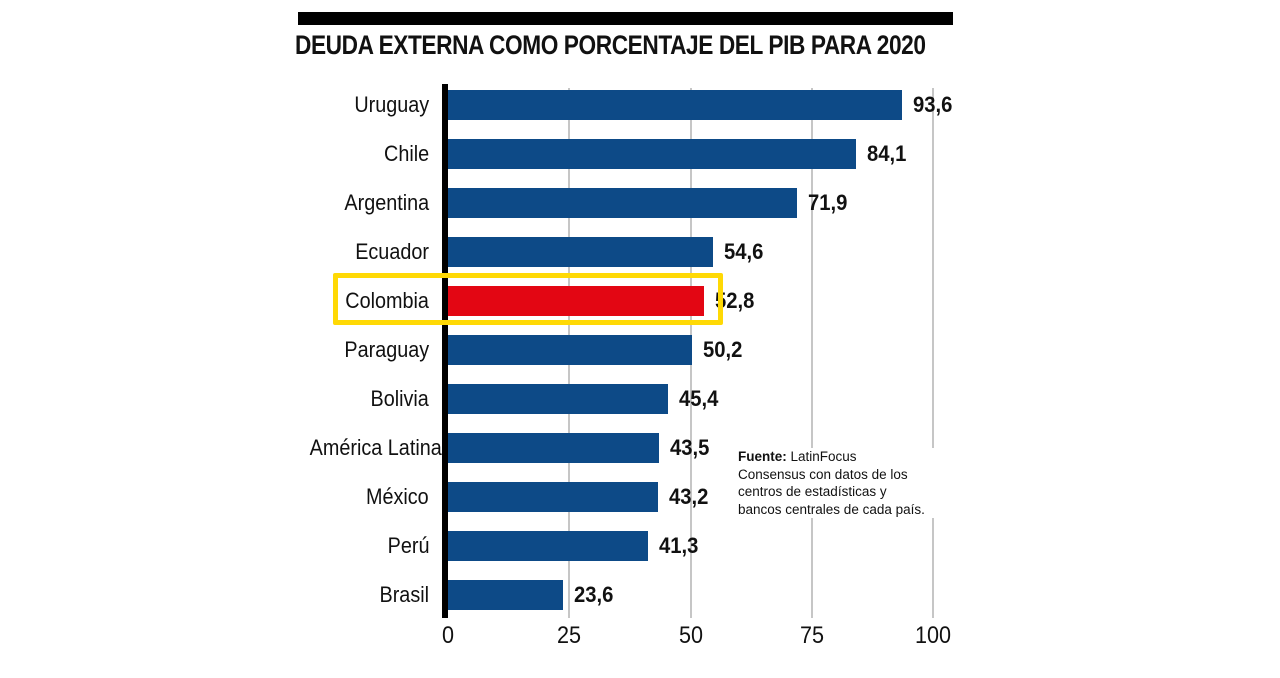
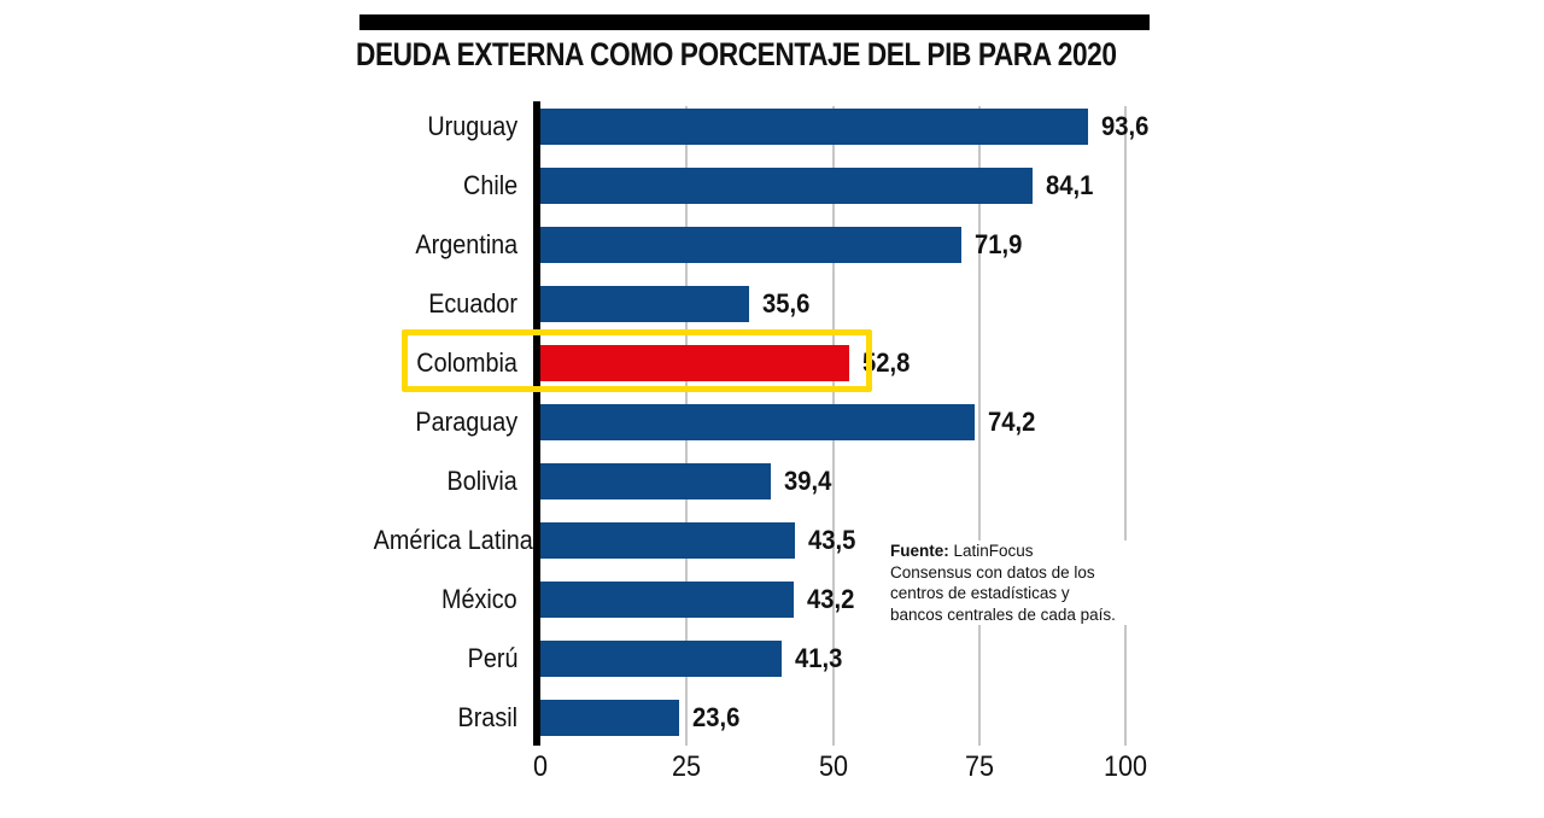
Ecuador: 54,6 -> 35,6
Paraguay: 50,2 -> 74,2
Bolivia: 45,4 -> 39,4
